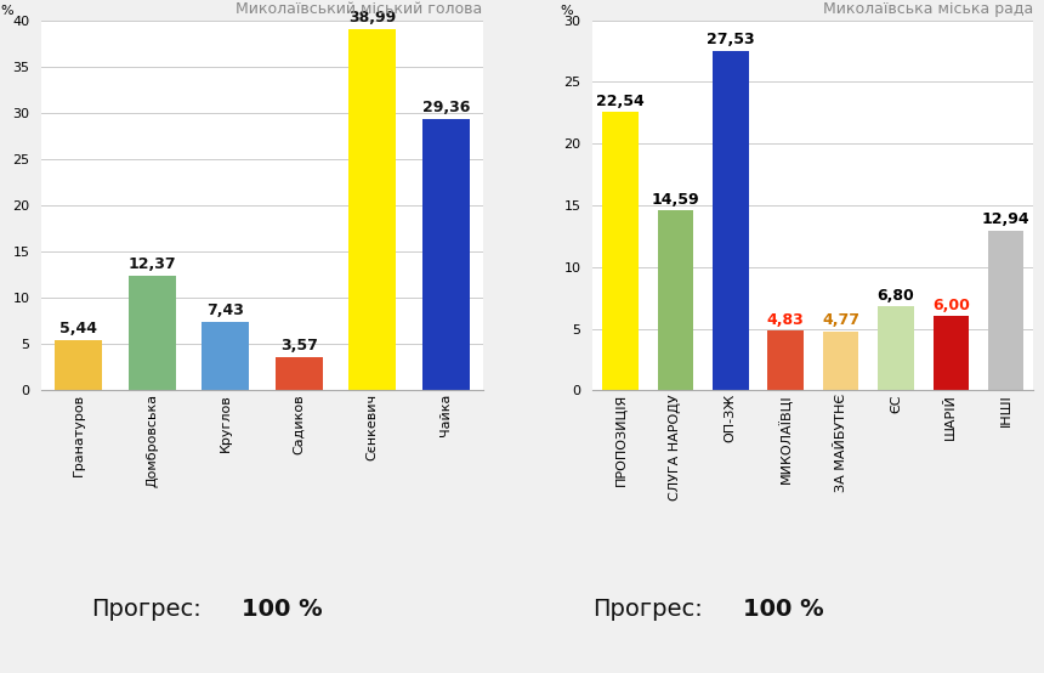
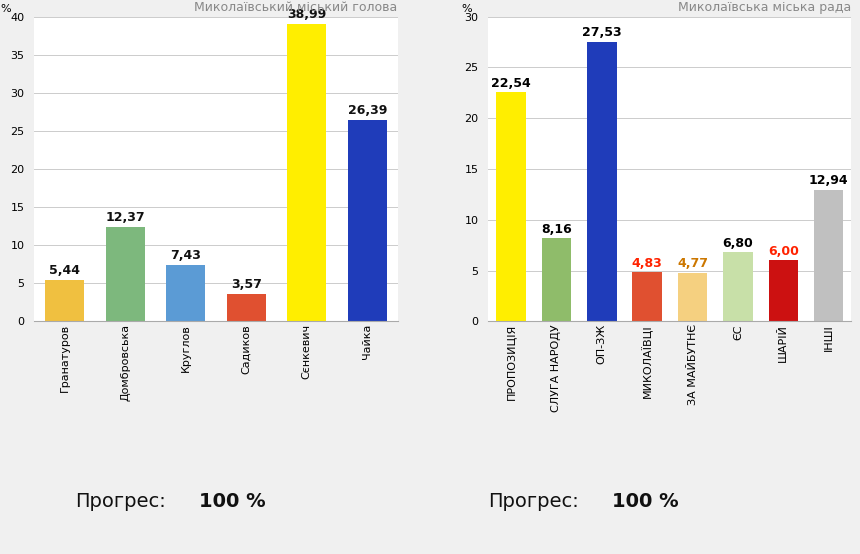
Миколаївський міський голова/Чайка: 29,36 -> 26,39
Миколаївська міська рада/СЛУГА НАРОДУ: 14,59 -> 8,16
